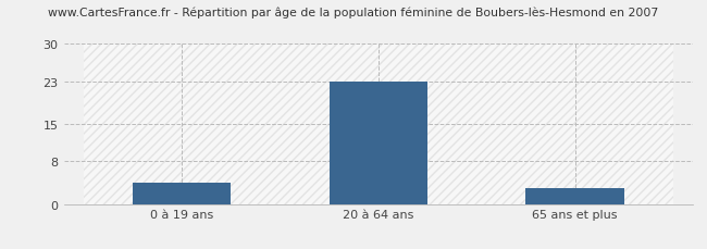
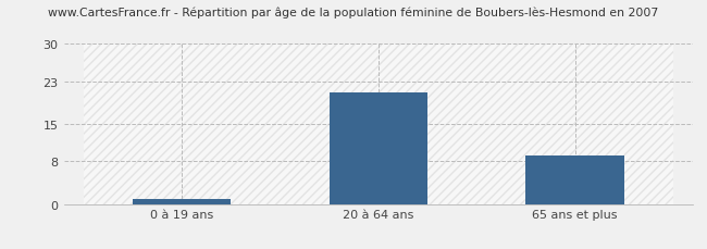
0 à 19 ans: 4 -> 1
20 à 64 ans: 23 -> 21
65 ans et plus: 3 -> 9
